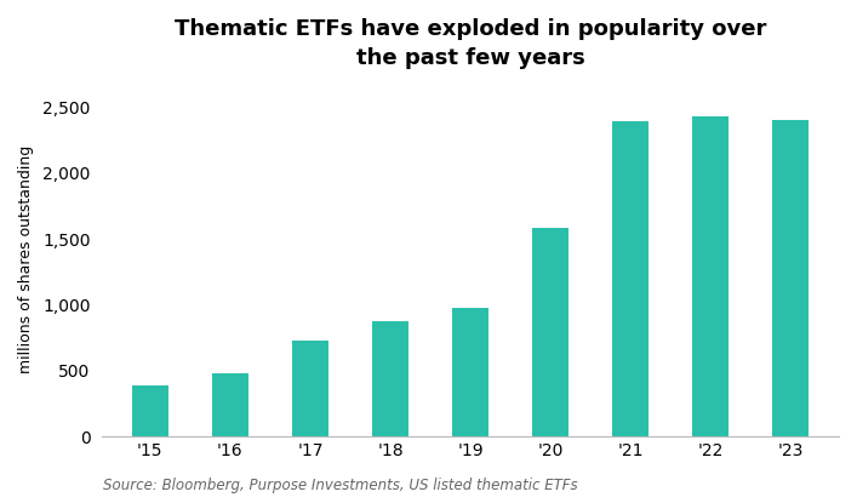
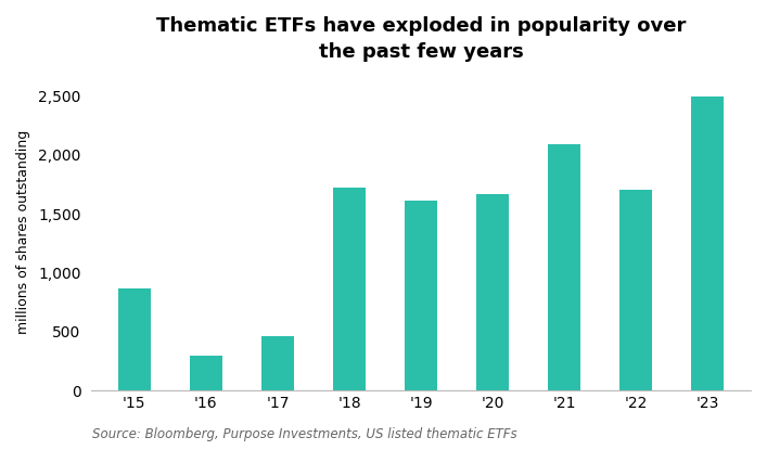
'15: 390 -> 870
'16: 480 -> 300
'17: 730 -> 460
'18: 880 -> 1,720
'19: 980 -> 1,610
'20: 1,580 -> 1,670
'21: 2,390 -> 2,090
'22: 2,430 -> 1,700
'23: 2,400 -> 2,490
